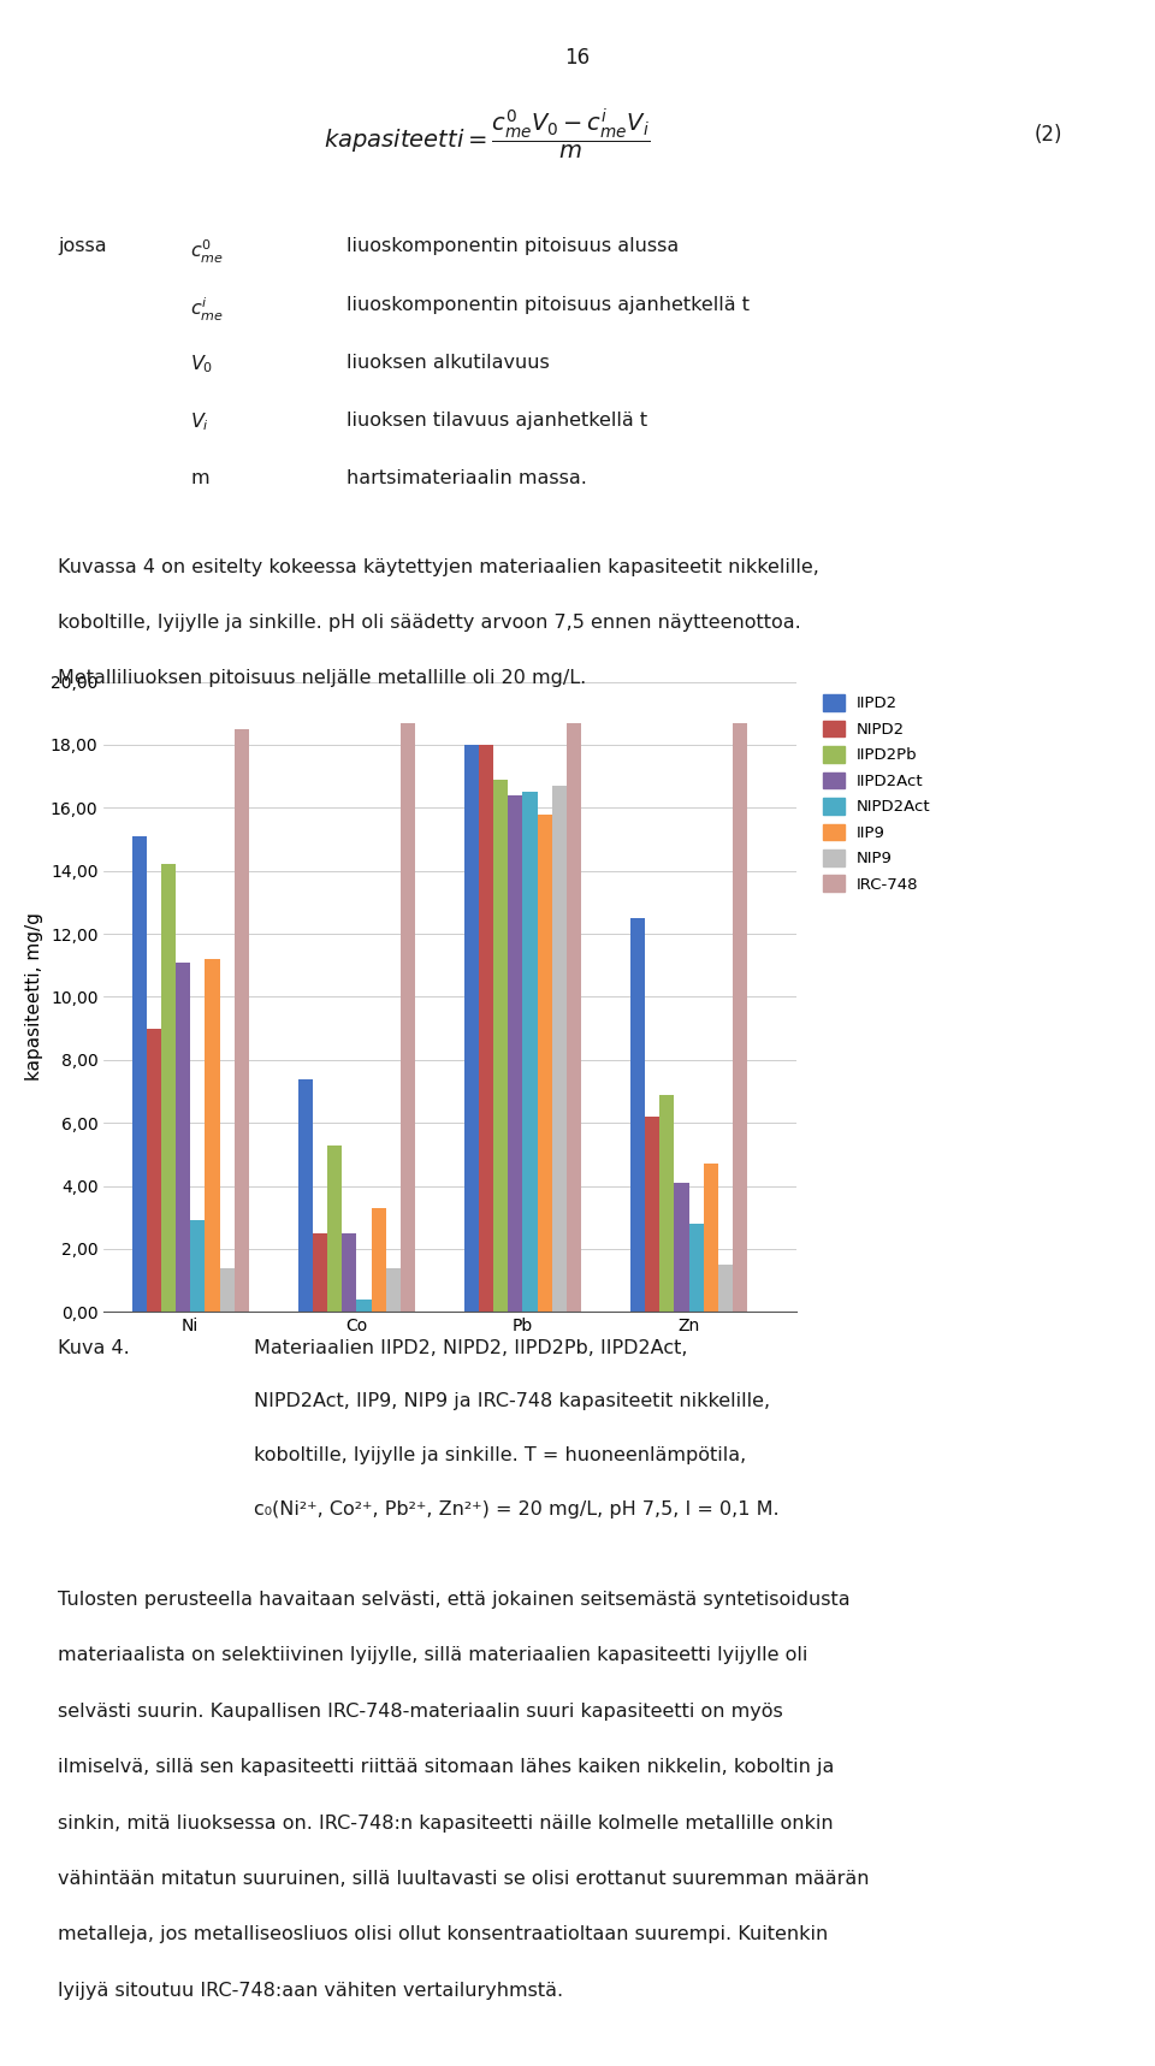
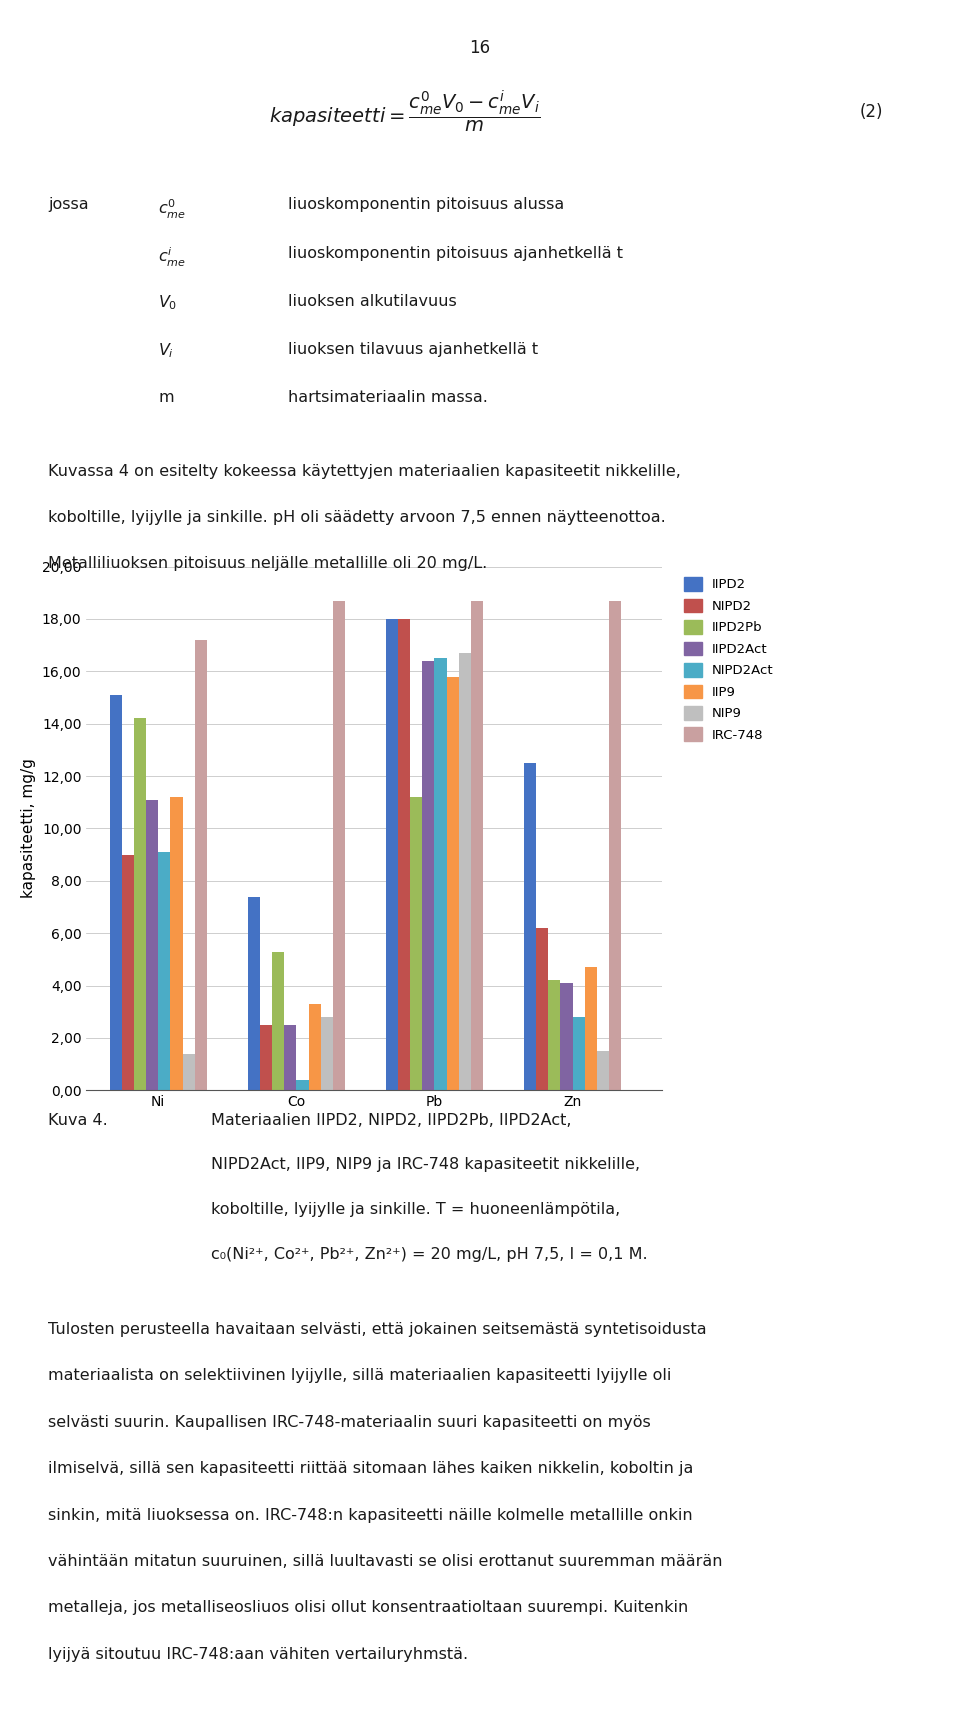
NIPD2Act/Ni: 2,9 -> 9,1
IRC-748/Ni: 18,5 -> 17,2
NIP9/Co: 1,4 -> 2,8
IIPD2Pb/Pb: 16,9 -> 11,2
IIPD2Pb/Zn: 6,9 -> 4,2
